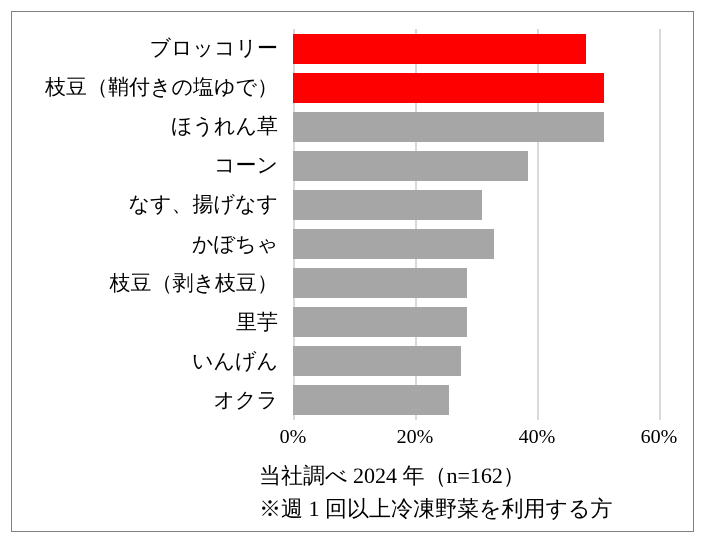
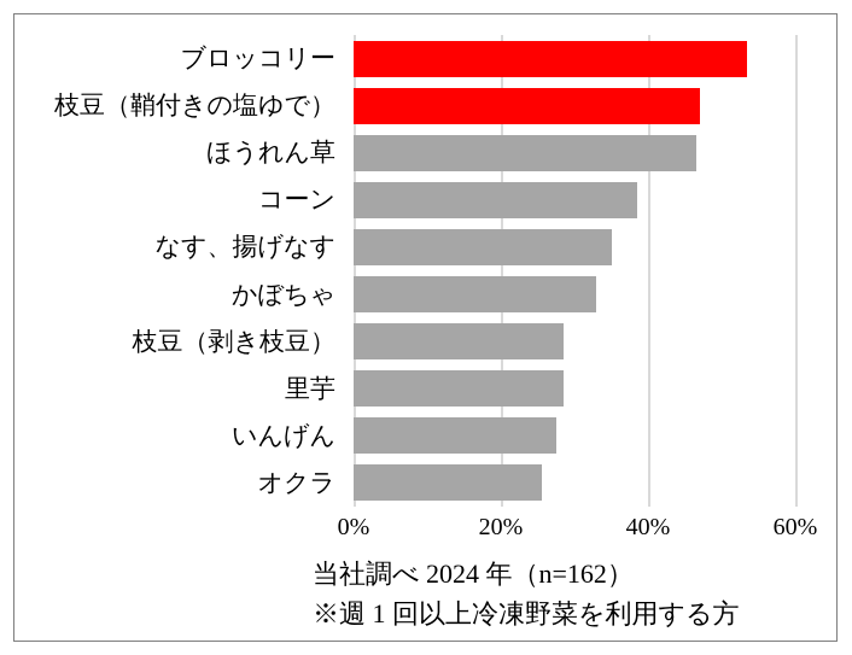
ブロッコリー: 48% -> 54%
枝豆（鞘付きの塩ゆで）: 51% -> 47%
ほうれん草: 51% -> 46%
なす、揚げなす: 31% -> 35%
